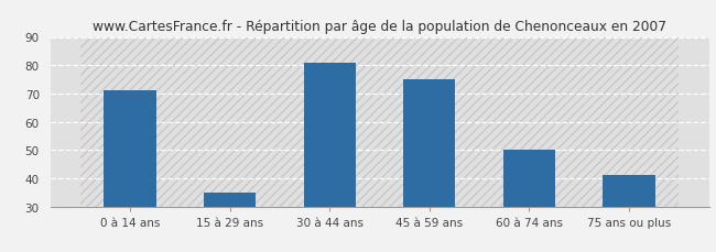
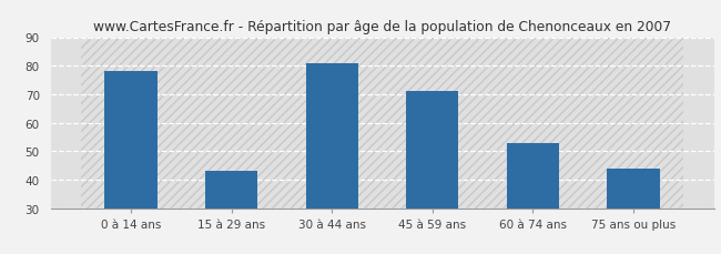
0 à 14 ans: 71 -> 78
15 à 29 ans: 35 -> 43
45 à 59 ans: 75 -> 71
60 à 74 ans: 50 -> 53
75 ans ou plus: 41 -> 44
